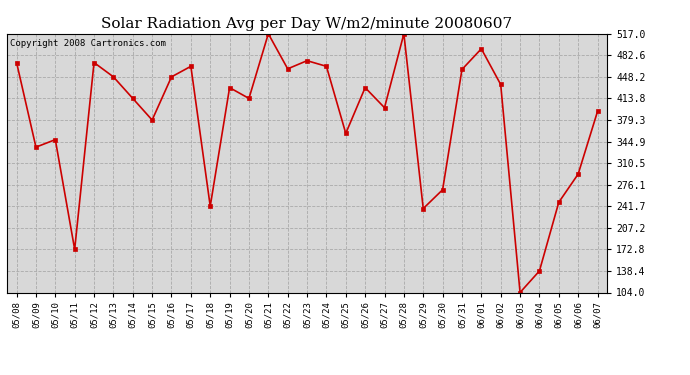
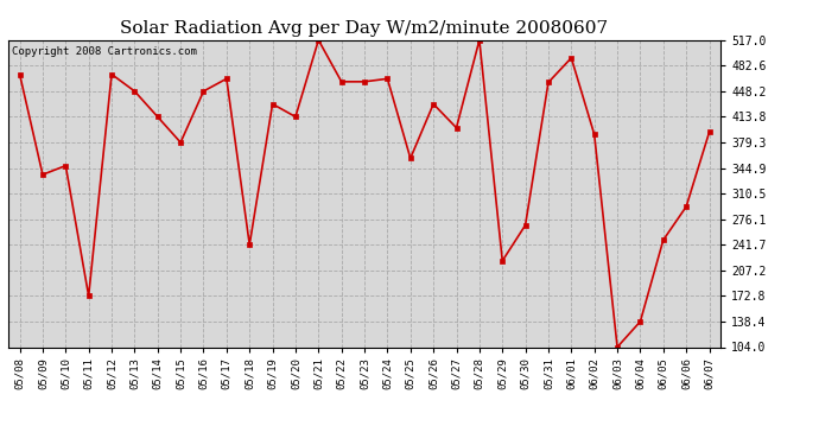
05/23: 474 -> 461
05/29: 238 -> 220
06/02: 436 -> 390
